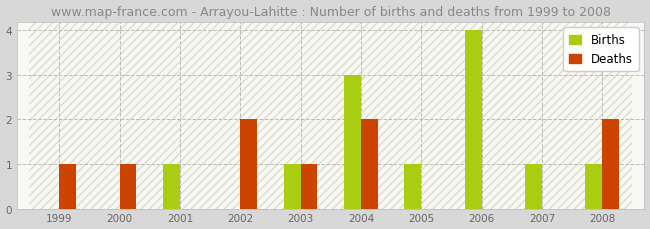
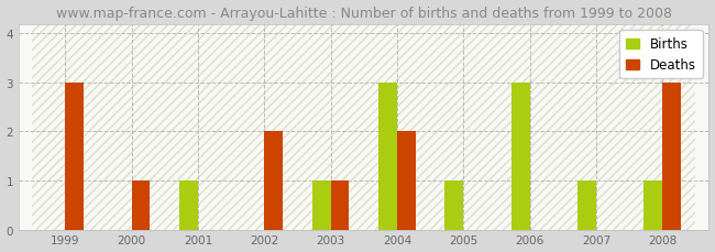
Deaths/1999: 1 -> 3
Births/2006: 4 -> 3
Deaths/2008: 2 -> 3
